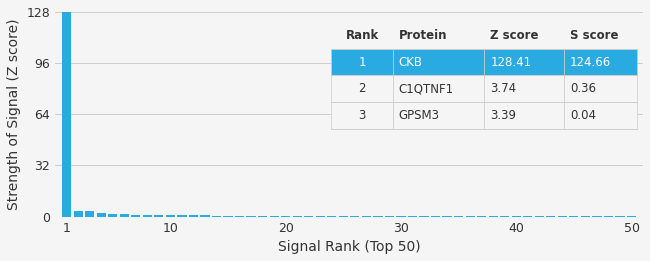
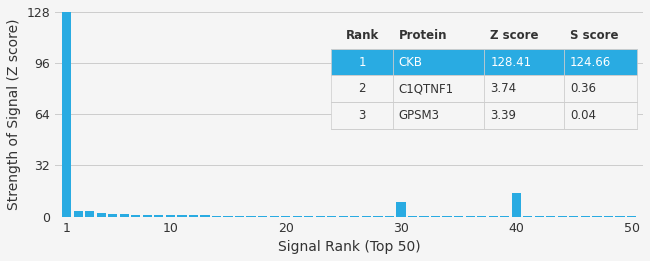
30: 0 -> 9
40: 0 -> 15
